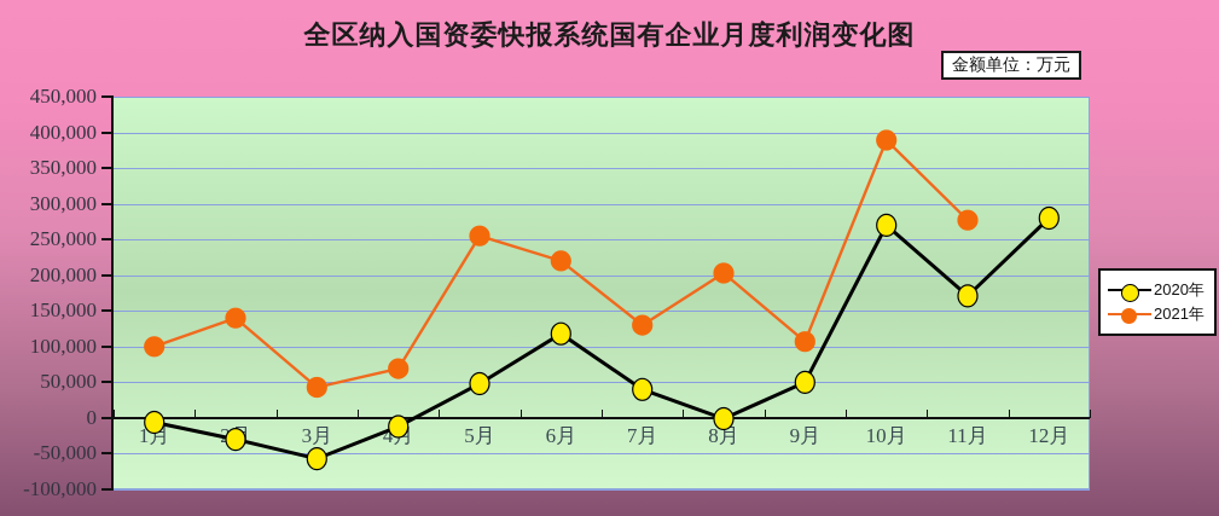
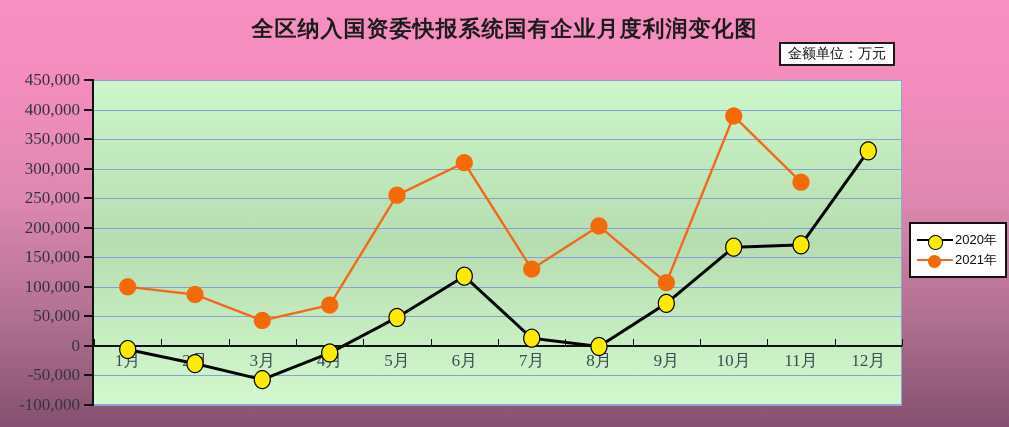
2021年/2月: 140000 -> 90000
2021年/6月: 220000 -> 310000
2020年/7月: 40000 -> 10000
2020年/9月: 50000 -> 70000
2020年/10月: 270000 -> 170000
2020年/12月: 280000 -> 330000
